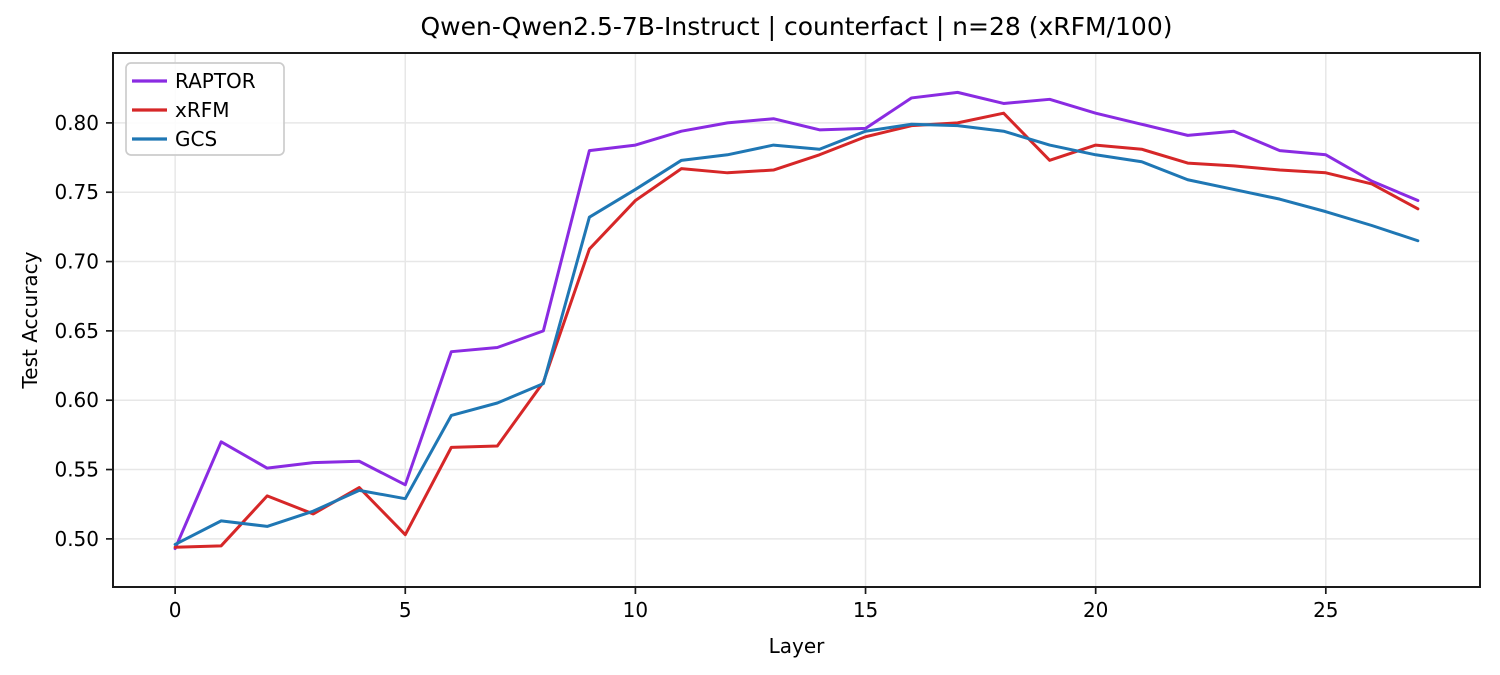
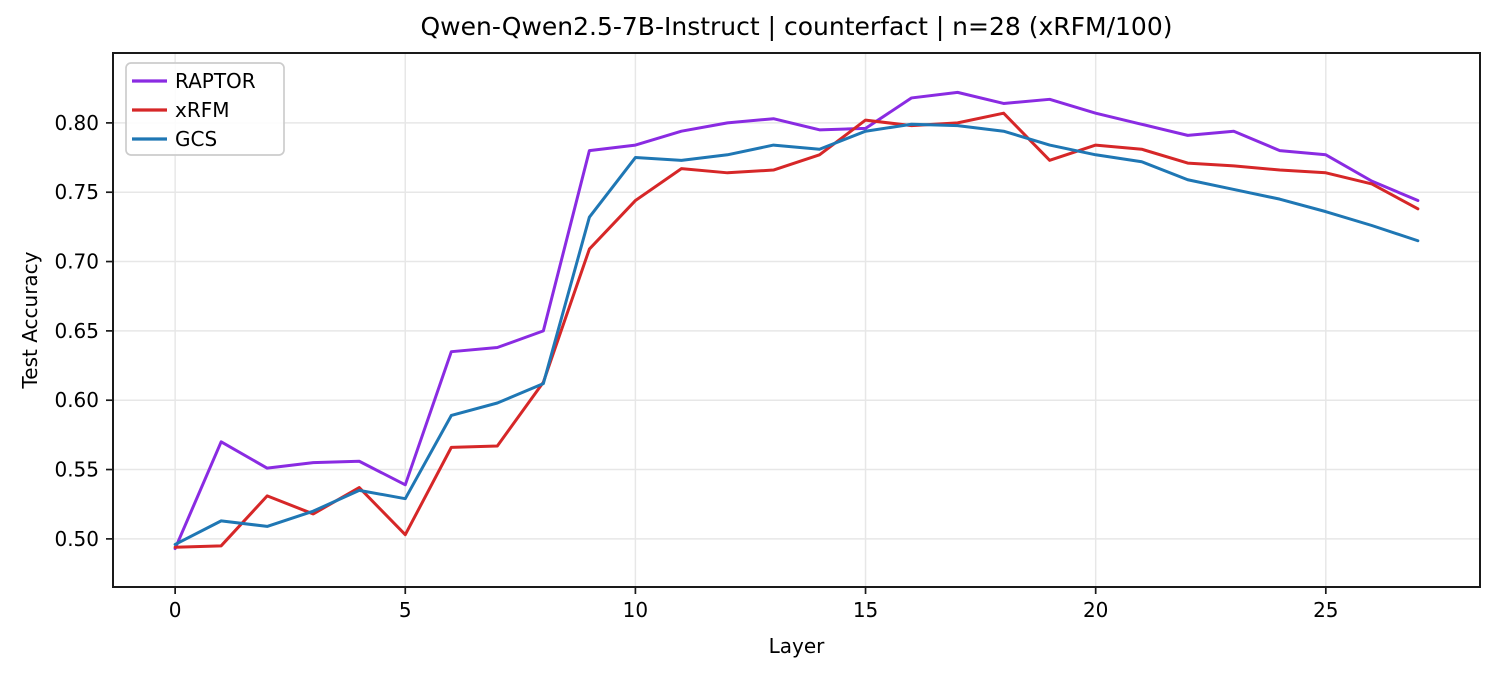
GCS/10: 0.752 -> 0.775
xRFM/15: 0.790 -> 0.802
